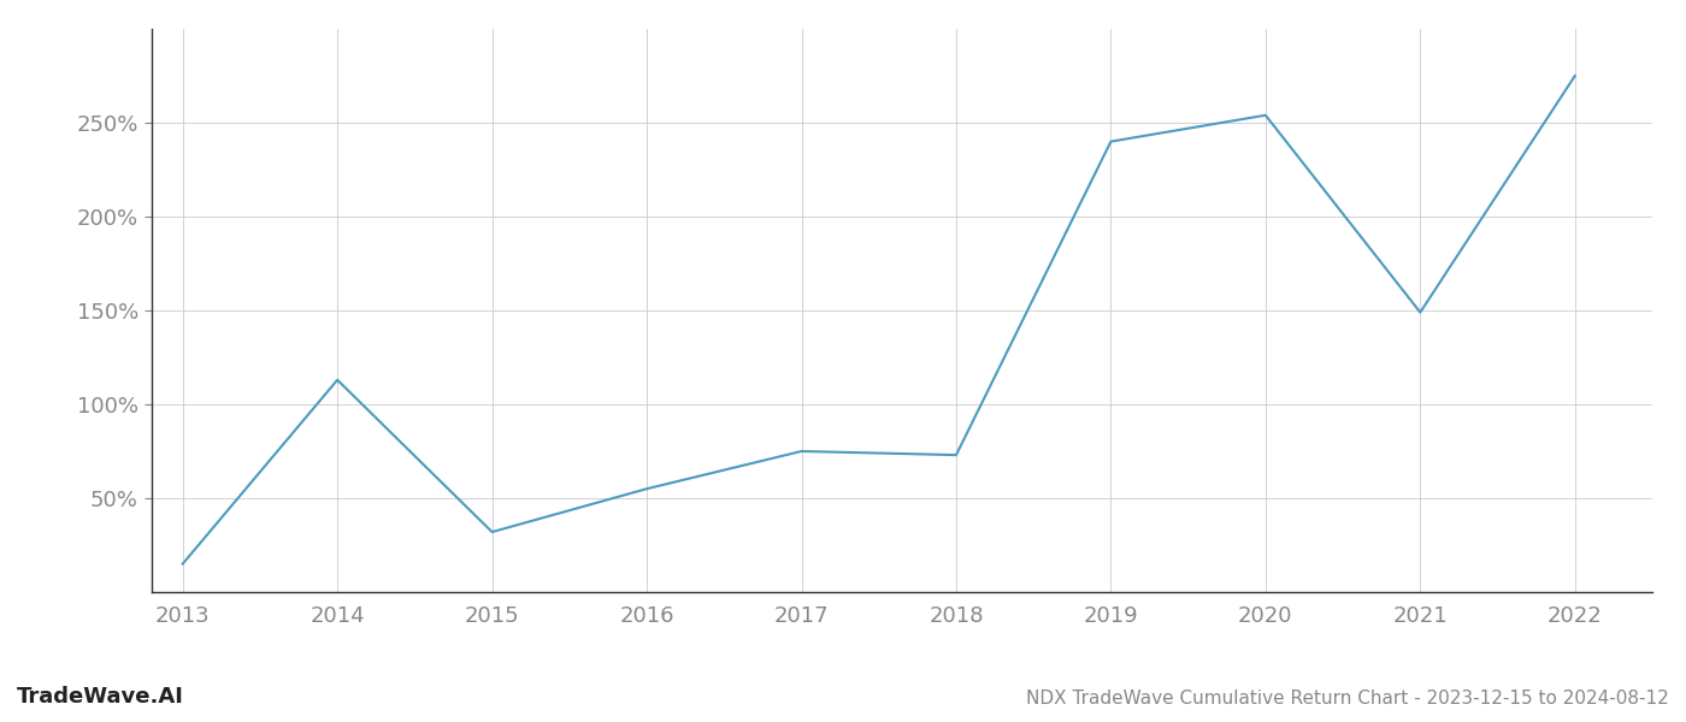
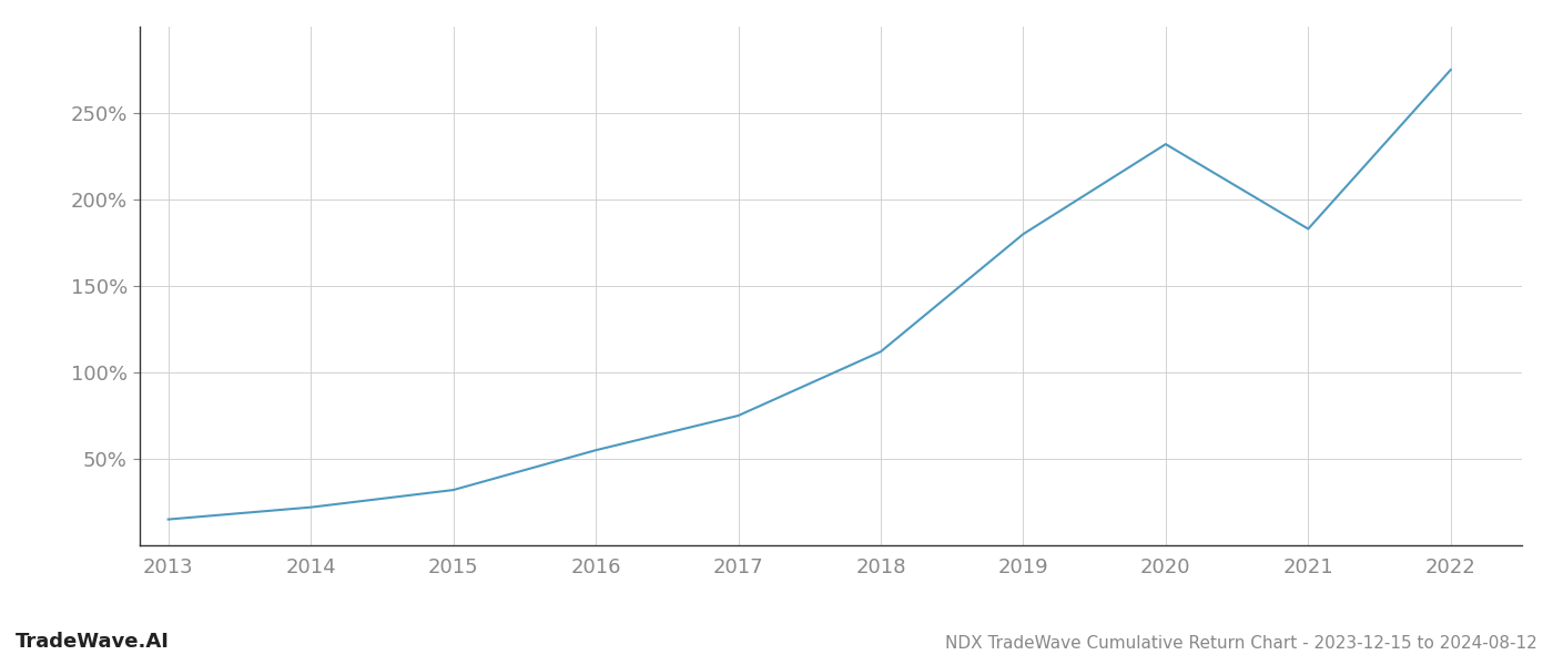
2014: 113% -> 22%
2018: 73% -> 112%
2019: 240% -> 180%
2020: 254% -> 232%
2021: 149% -> 183%
